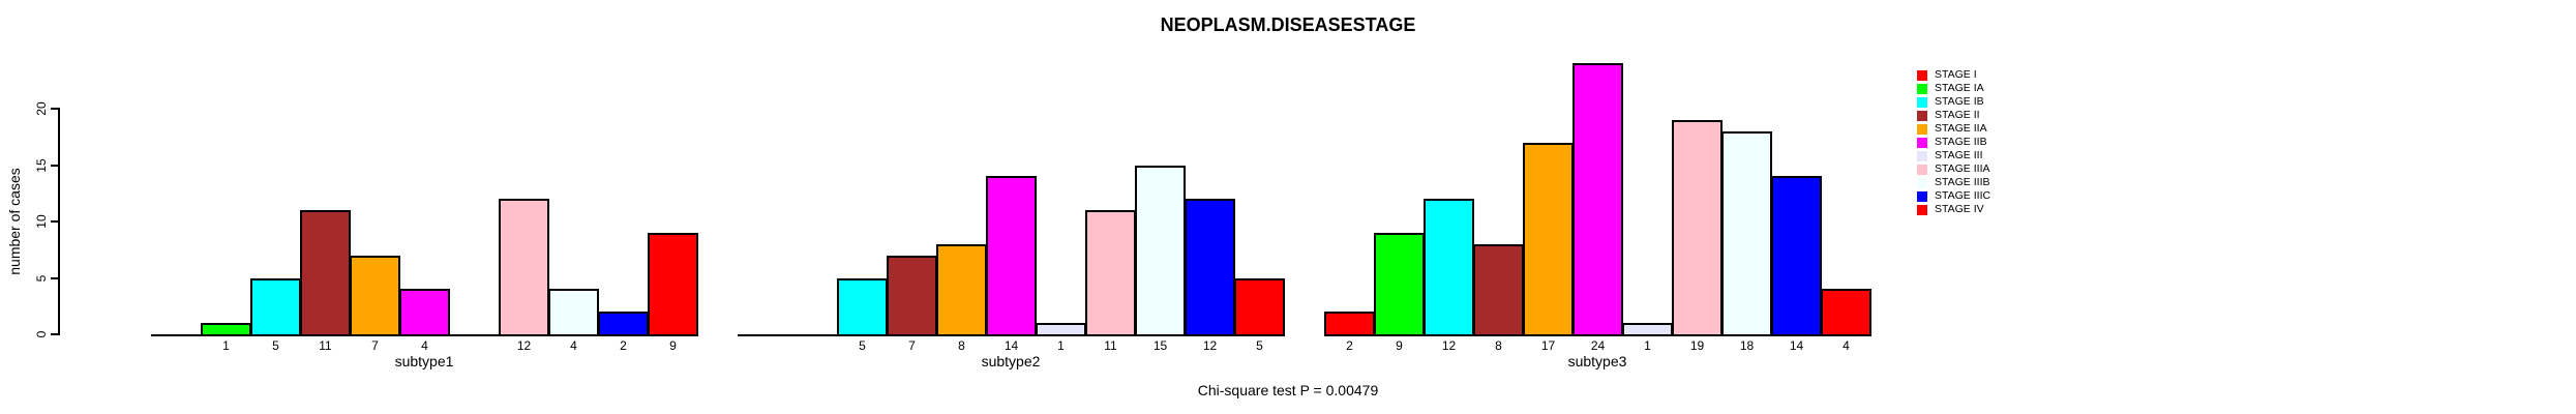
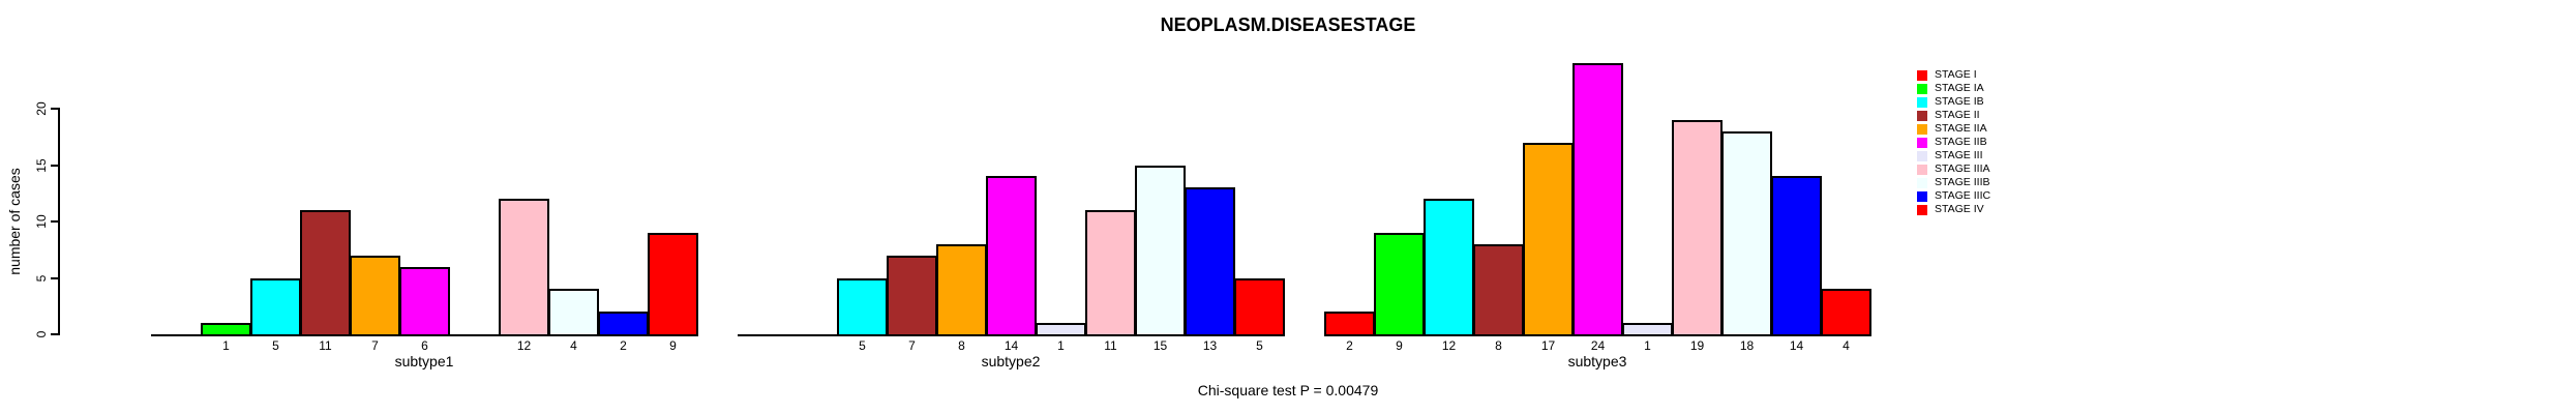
STAGE IIB/subtype1: 4 -> 6
STAGE IIIC/subtype2: 12 -> 13
